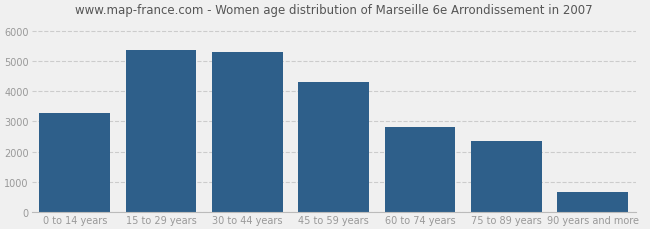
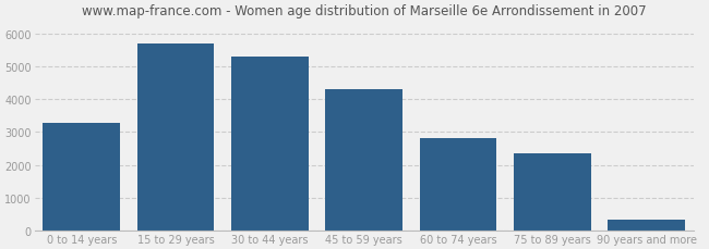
15 to 29 years: 5350 -> 5680
90 years and more: 650 -> 340
